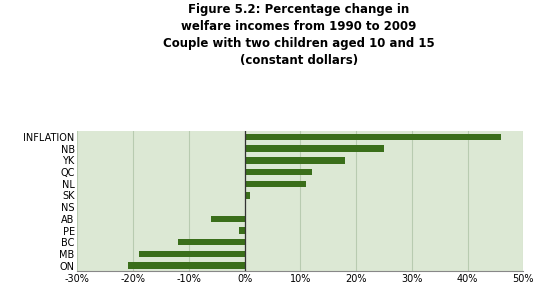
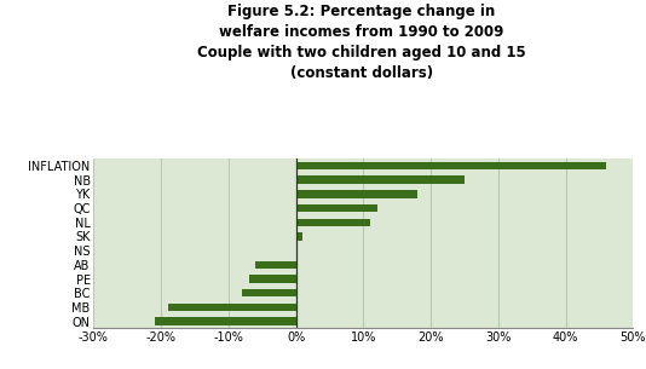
PE: -1% -> -7%
BC: -12% -> -8%
